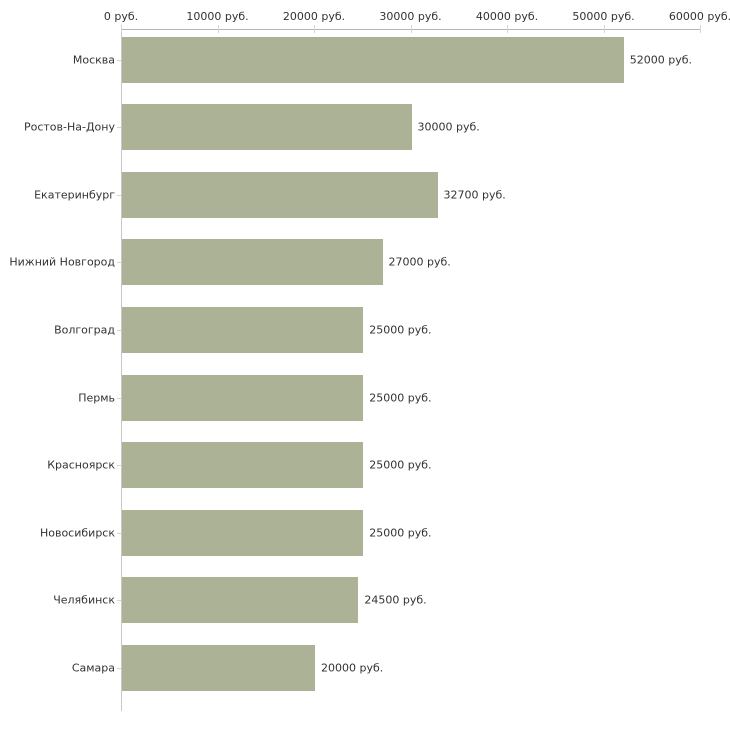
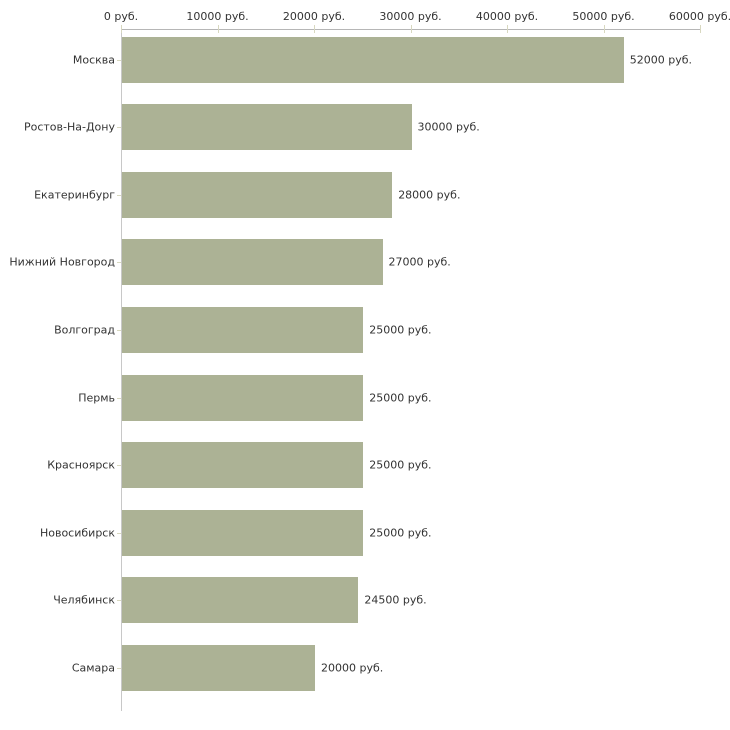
Екатеринбург: 32700 -> 28000
